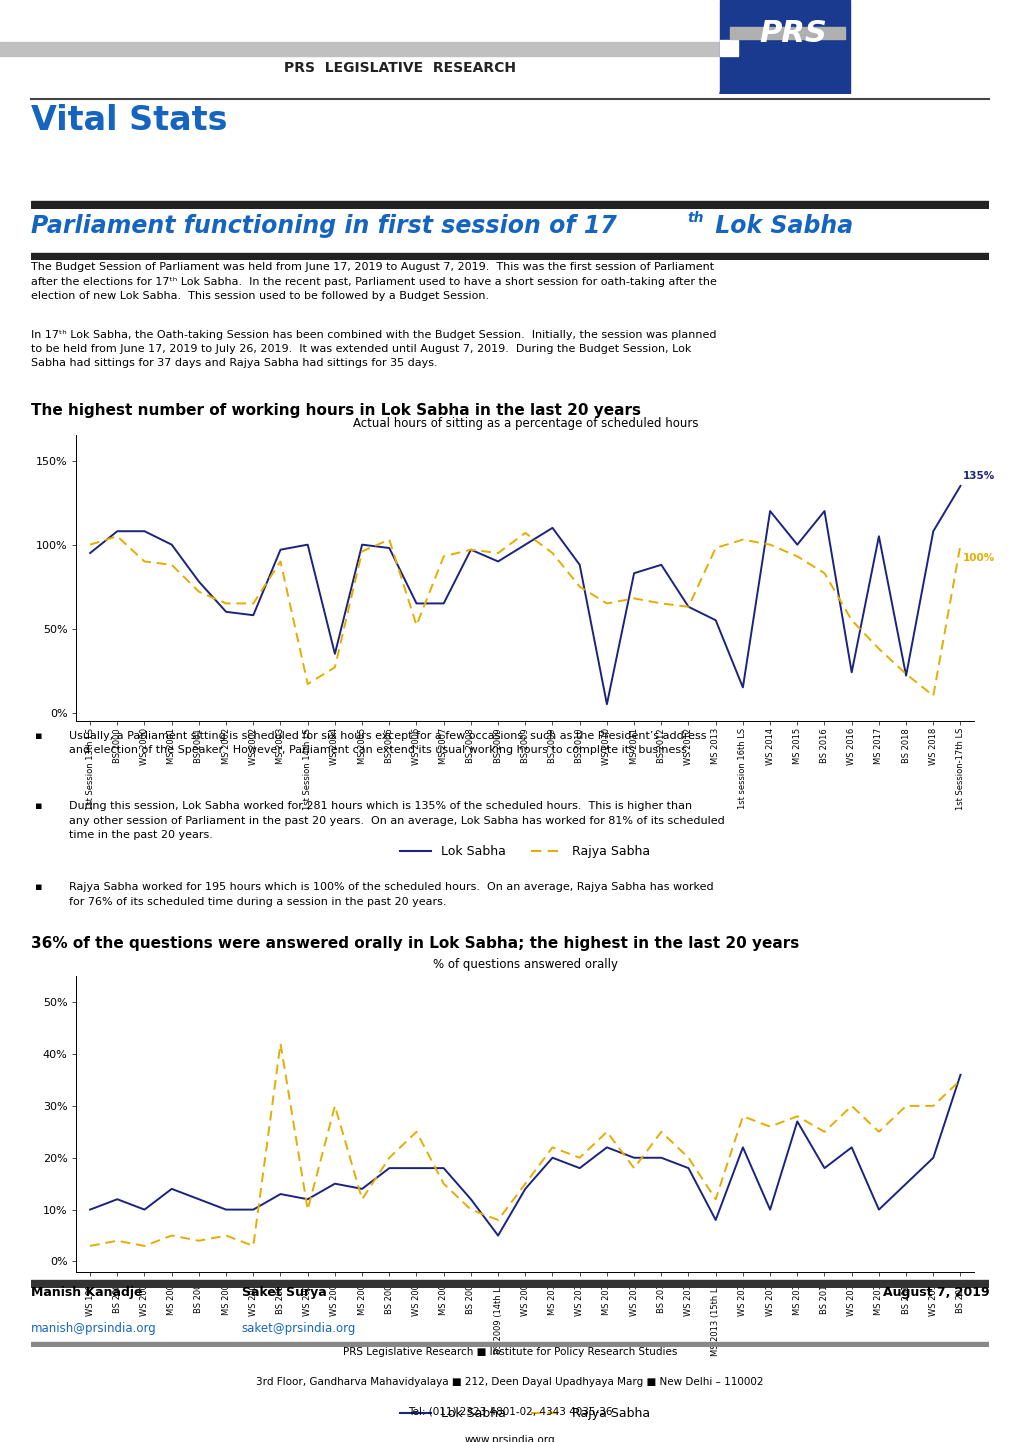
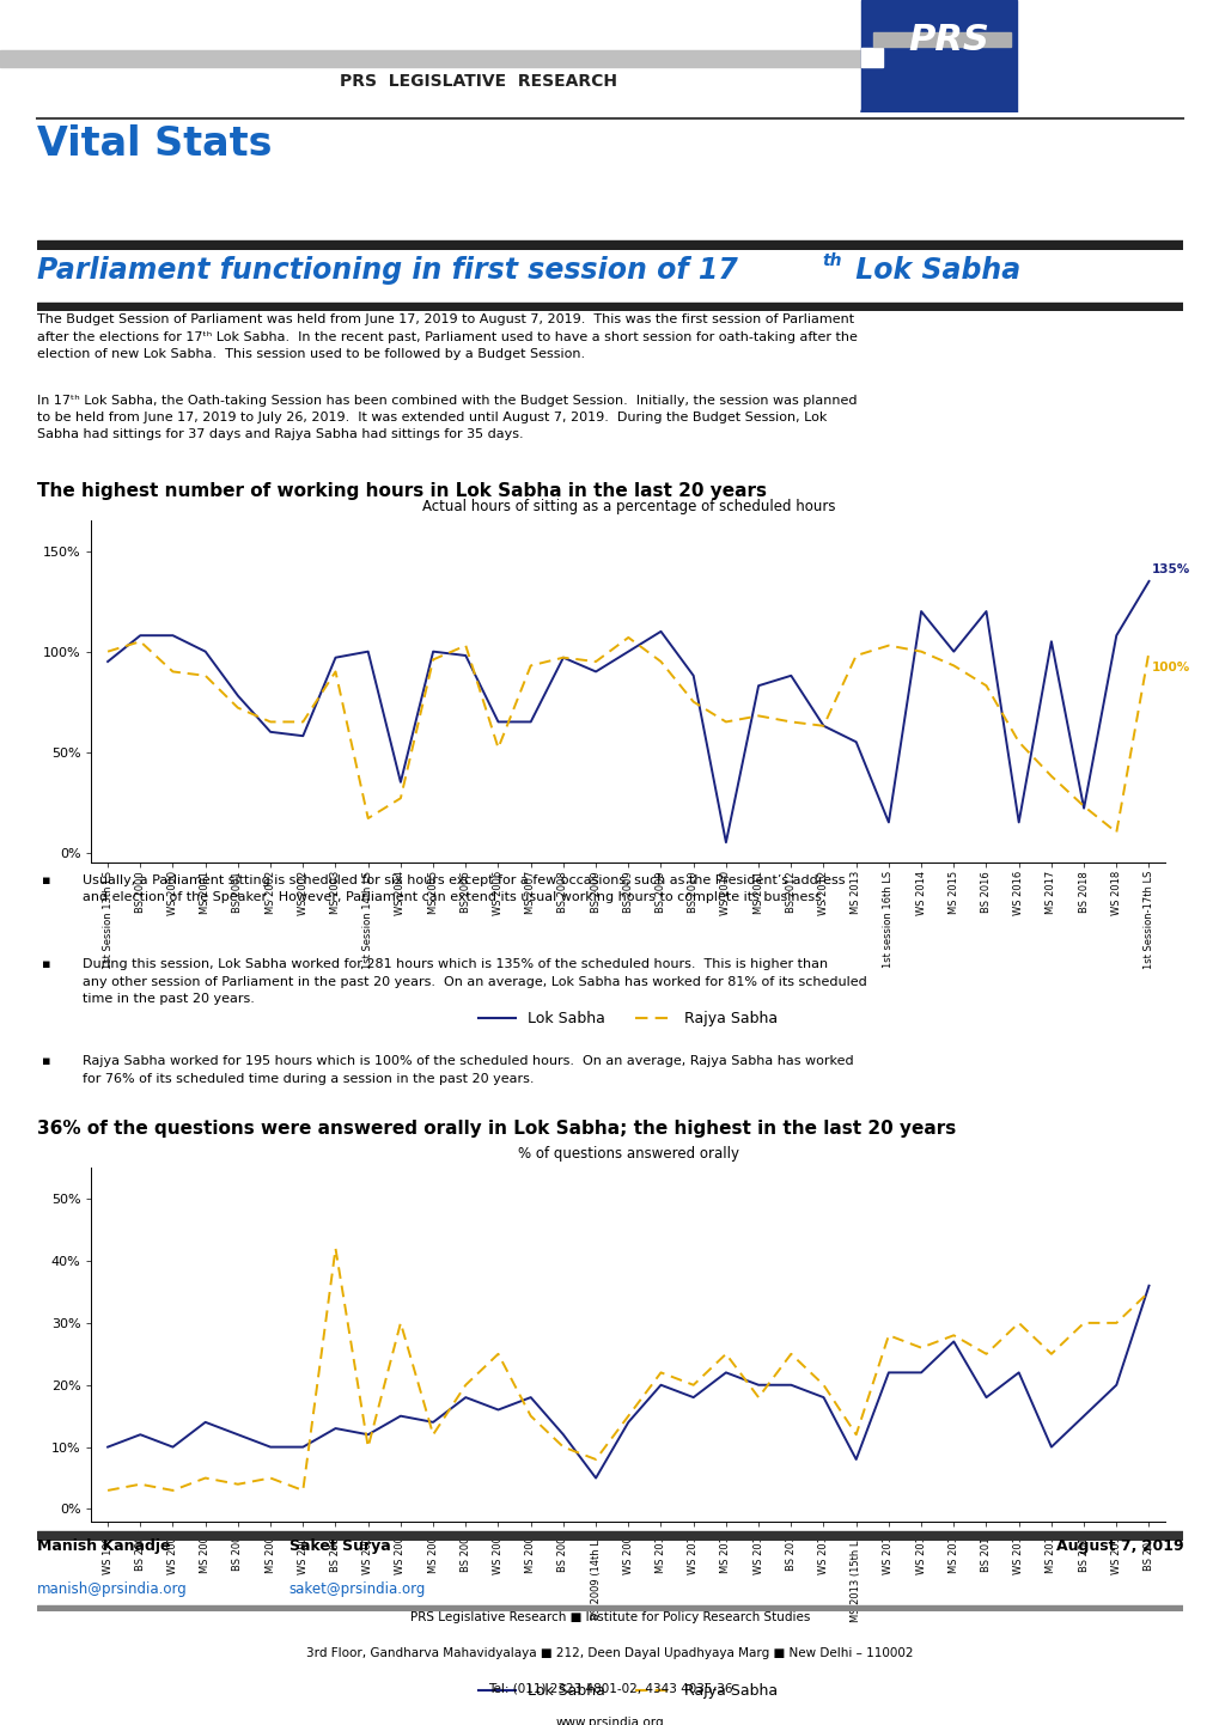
Actual hours of sitting as a percentage of scheduled hours/Lok Sabha/WS 2016: 24% -> 15%
% of questions answered orally/Lok Sabha/WS 2006: 18% -> 16%
% of questions answered orally/Lok Sabha/WS 2014: 10% -> 22%
